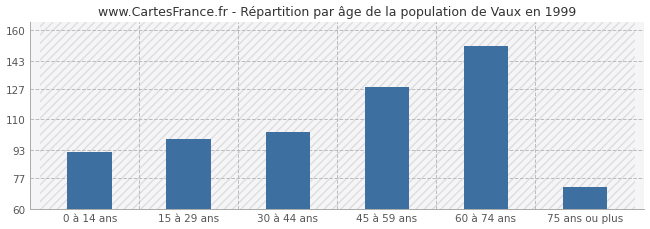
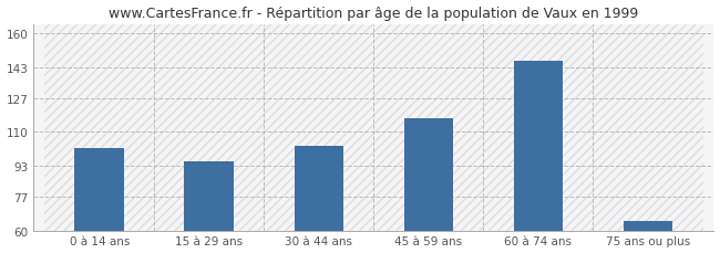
0 à 14 ans: 92 -> 102
15 à 29 ans: 99 -> 95
45 à 59 ans: 128 -> 117
60 à 74 ans: 151 -> 146
75 ans ou plus: 72 -> 65
